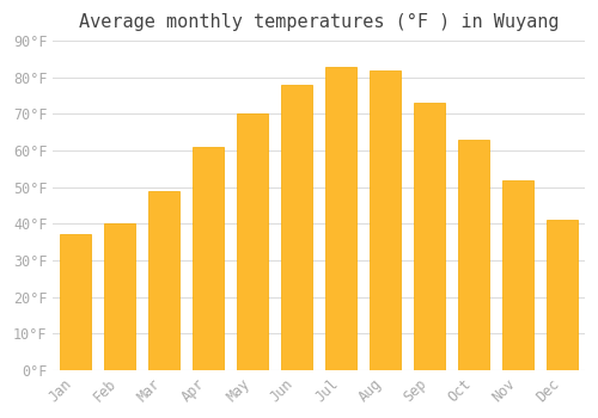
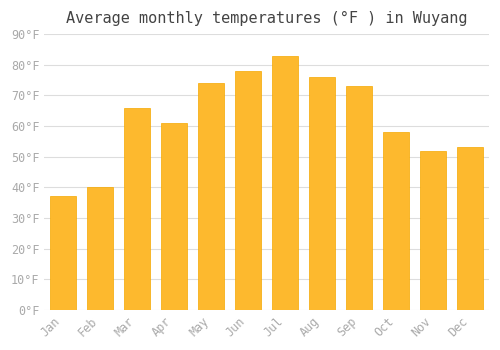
Mar: 49°F -> 66°F
May: 70°F -> 74°F
Aug: 82°F -> 76°F
Oct: 63°F -> 58°F
Dec: 41°F -> 53°F
